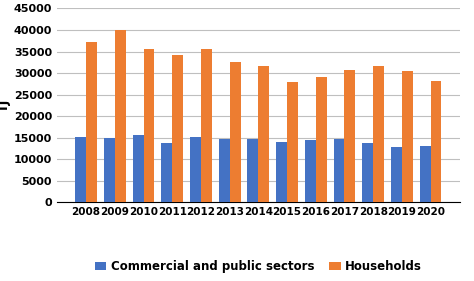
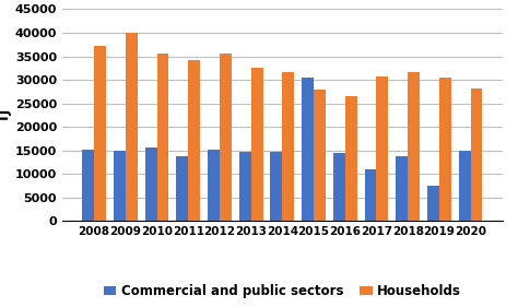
Commercial and public sectors/2015: 14000 -> 30500
Households/2016: 29000 -> 26500
Commercial and public sectors/2017: 14800 -> 11000
Commercial and public sectors/2019: 12800 -> 7500
Commercial and public sectors/2020: 13000 -> 15000
